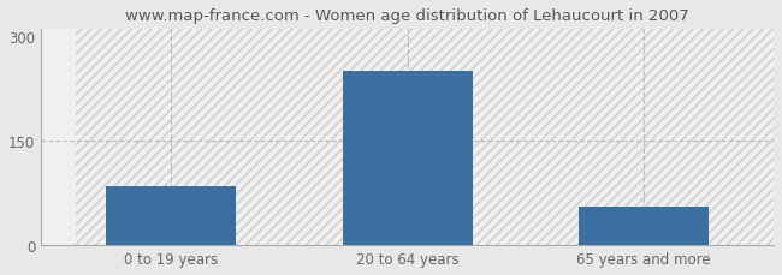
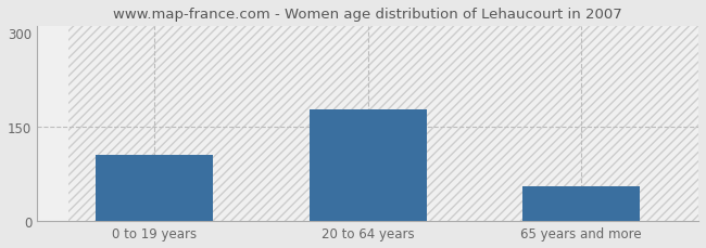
0 to 19 years: 84 -> 105
20 to 64 years: 250 -> 178
